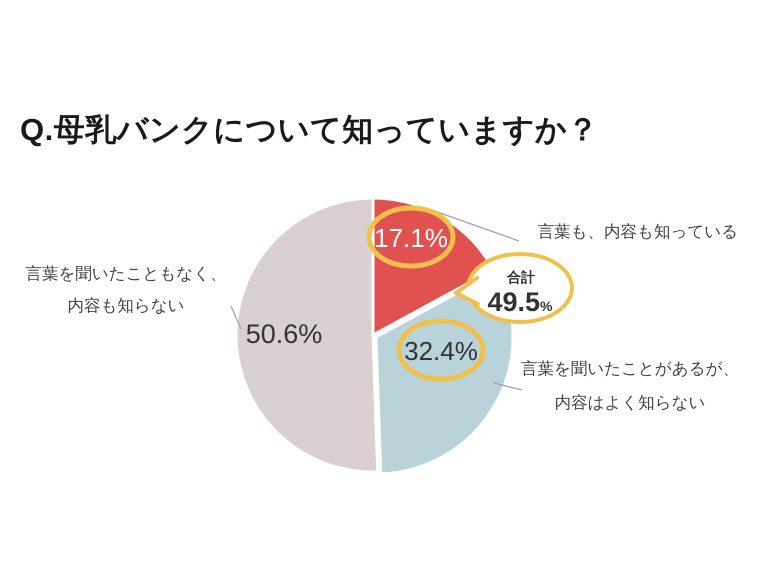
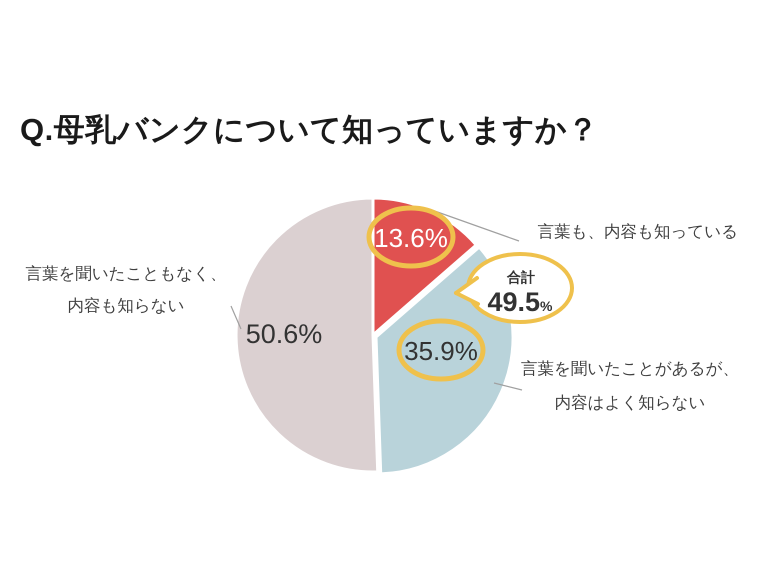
言葉も、内容も知っている: 17.1% -> 13.6%
言葉を聞いたことがあるが、内容はよく知らない: 32.4% -> 35.9%
